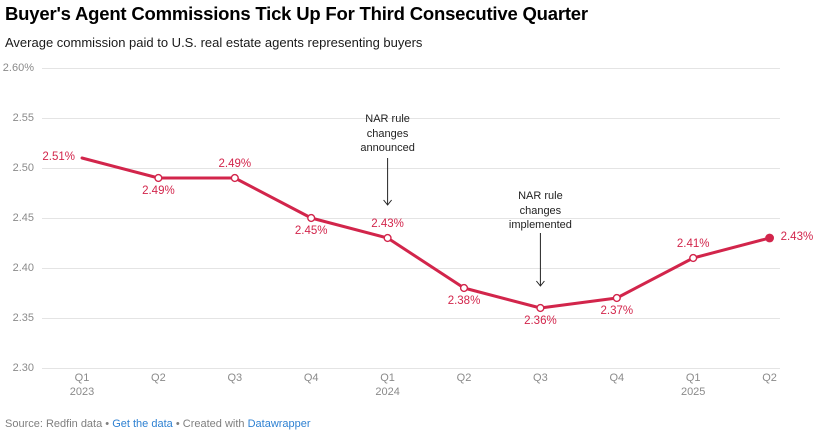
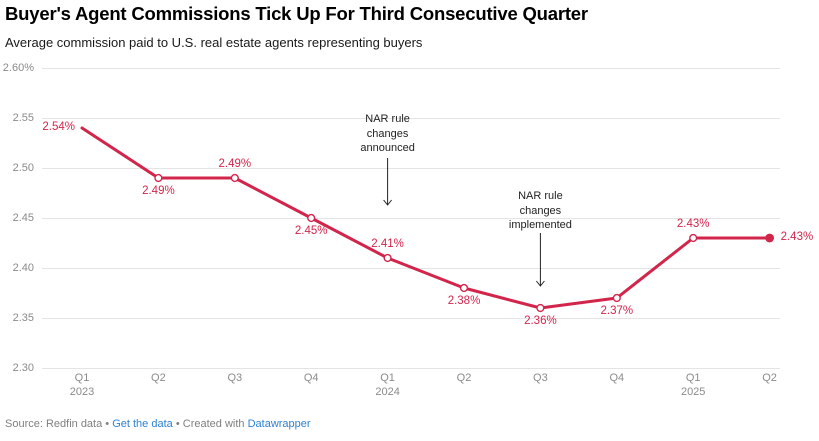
Q1 2023: 2.51% -> 2.54%
Q1 2024: 2.43% -> 2.41%
Q1 2025: 2.41% -> 2.43%
